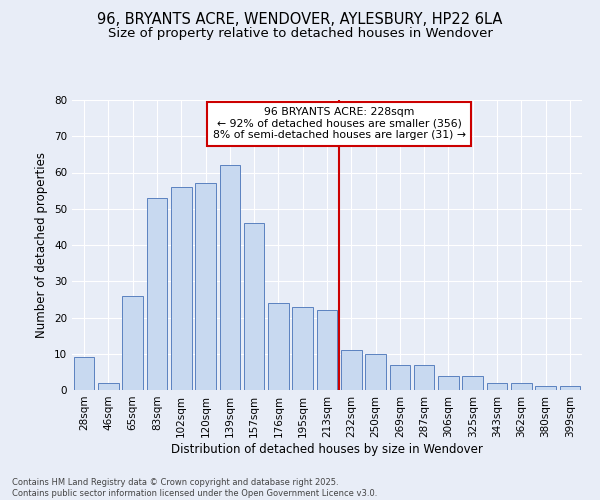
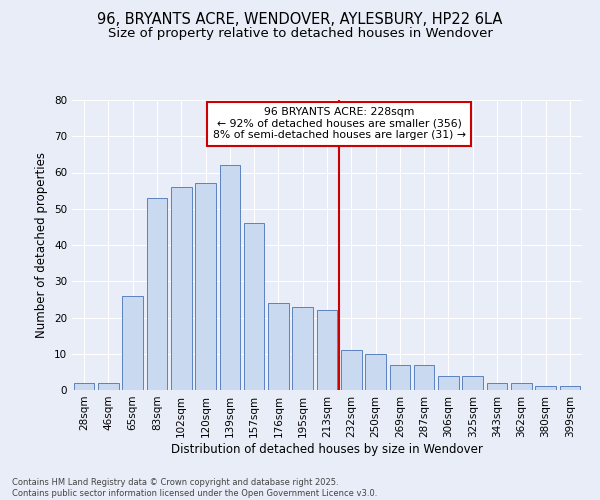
28sqm: 9 -> 2
